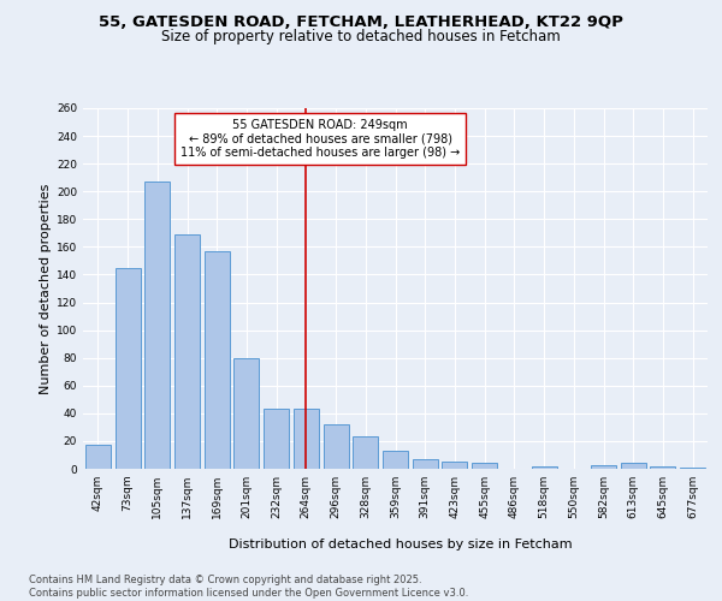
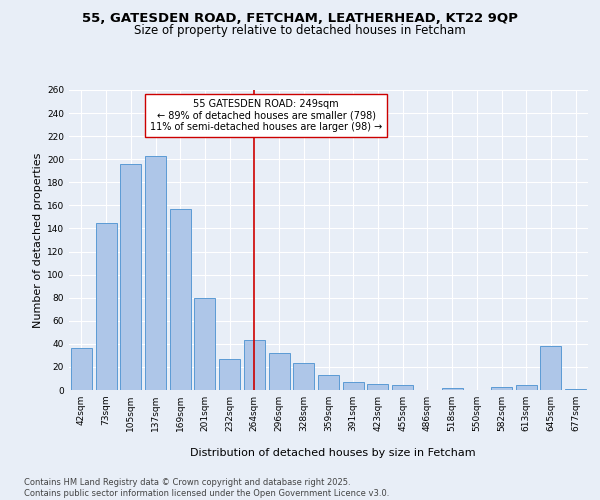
42sqm: 17 -> 36
105sqm: 207 -> 196
137sqm: 169 -> 203
232sqm: 43 -> 27
645sqm: 2 -> 38
